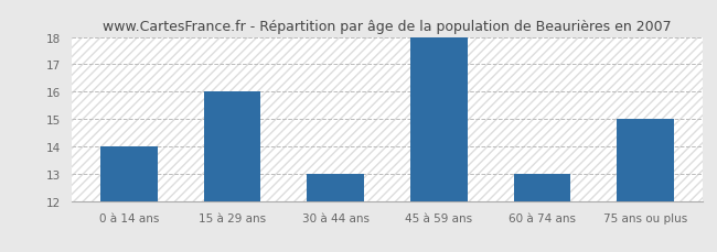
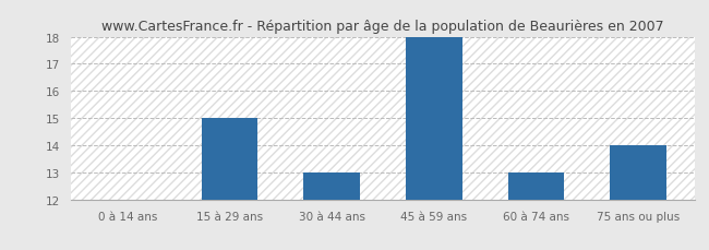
0 à 14 ans: 14 -> 12
15 à 29 ans: 16 -> 15
75 ans ou plus: 15 -> 14
